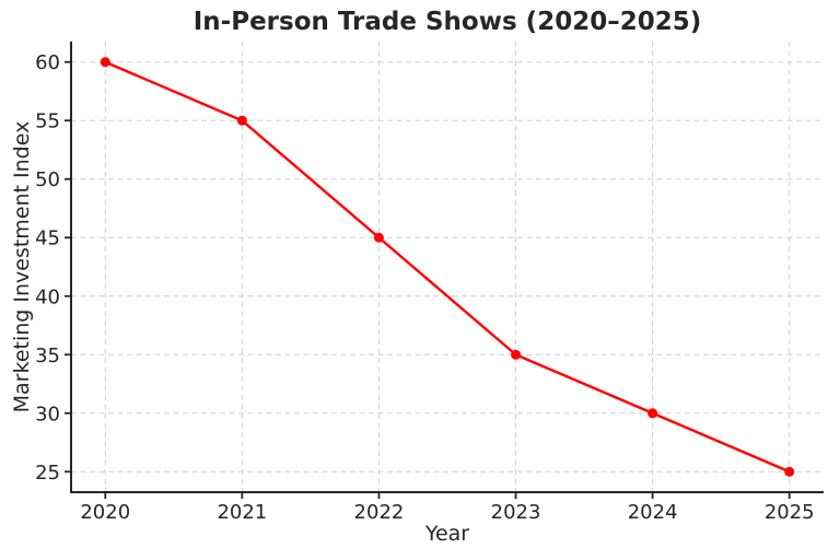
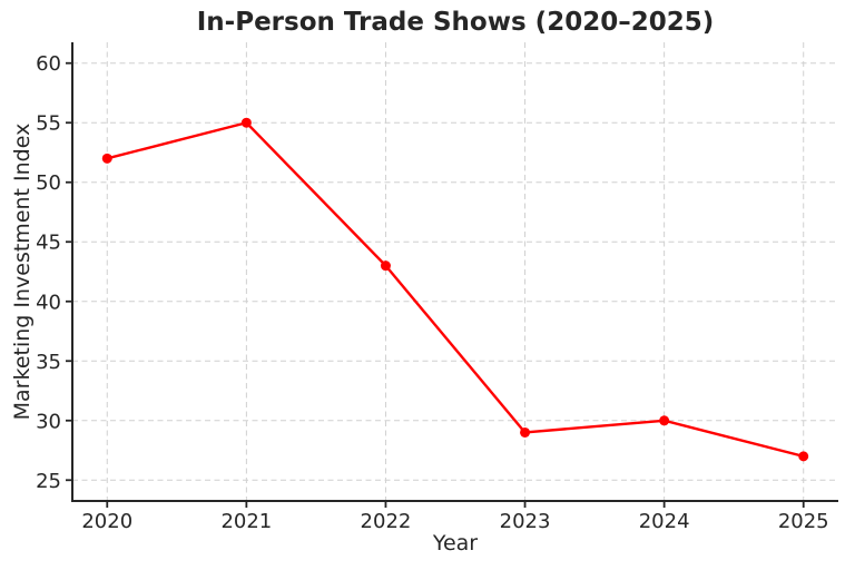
2020: 60 -> 52
2022: 45 -> 43
2023: 35 -> 29
2025: 25 -> 27
